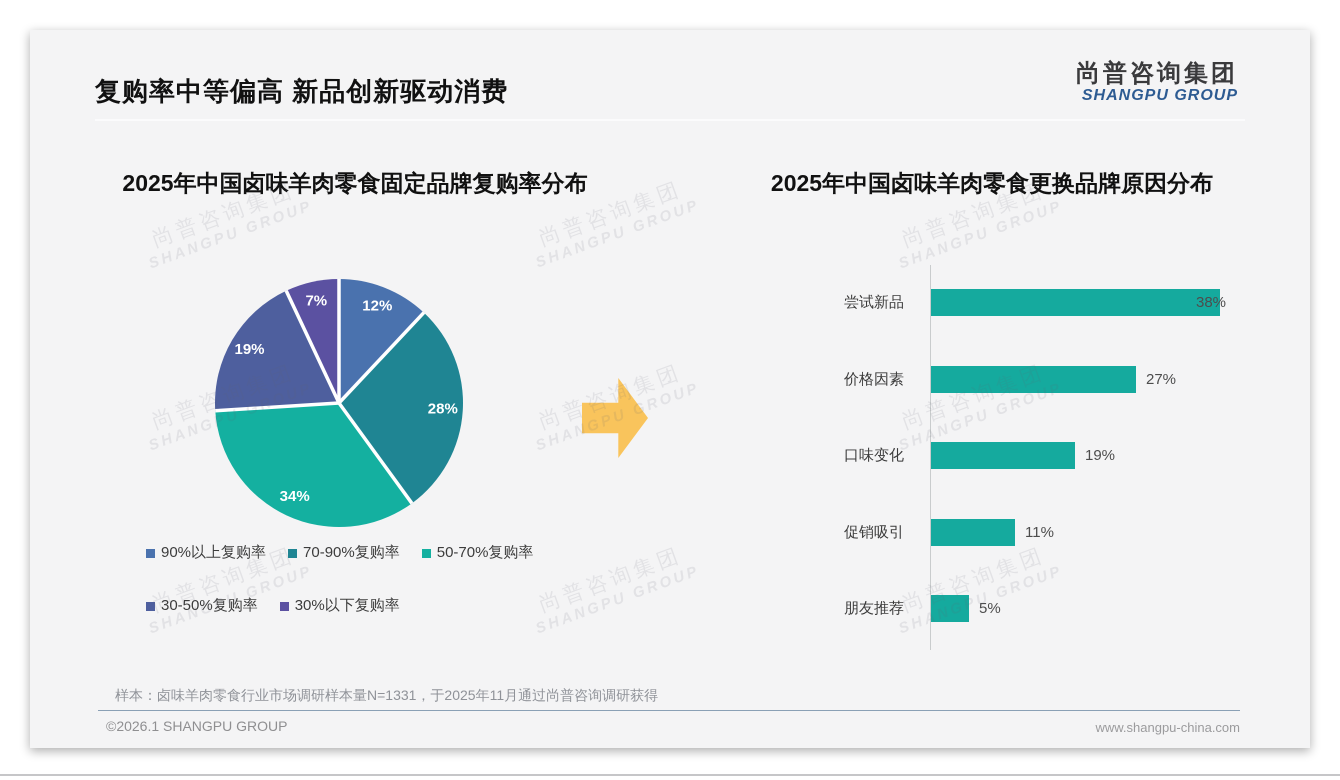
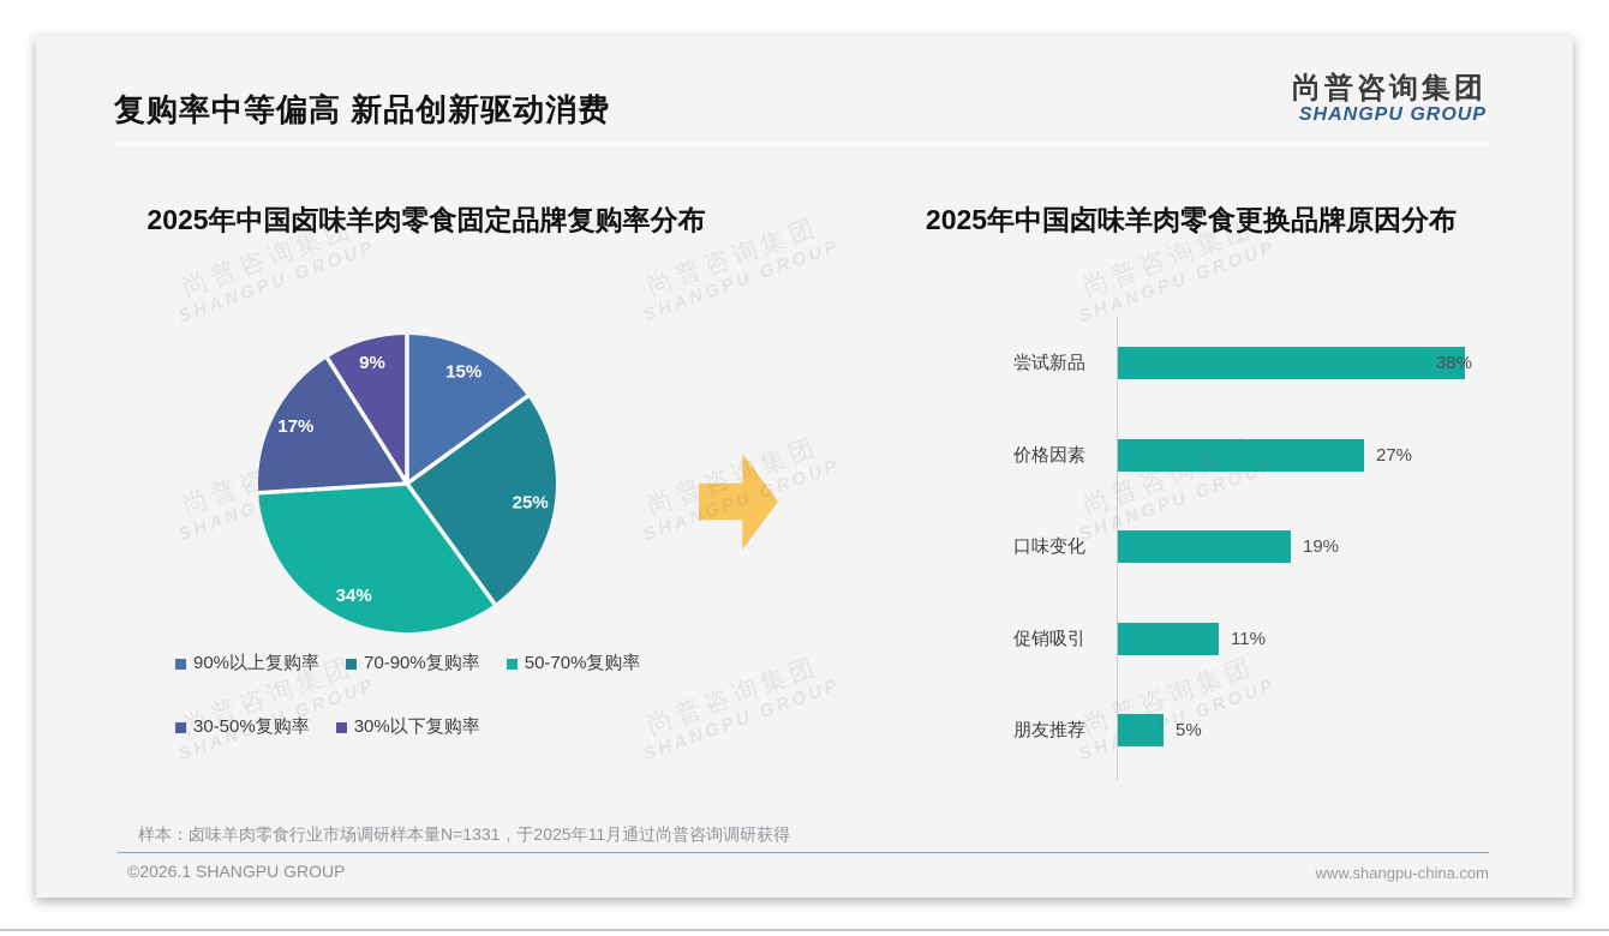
2025年中国卤味羊肉零食固定品牌复购率分布/90%以上复购率: 12% -> 15%
2025年中国卤味羊肉零食固定品牌复购率分布/70-90%复购率: 28% -> 25%
2025年中国卤味羊肉零食固定品牌复购率分布/30-50%复购率: 19% -> 17%
2025年中国卤味羊肉零食固定品牌复购率分布/30%以下复购率: 7% -> 9%
